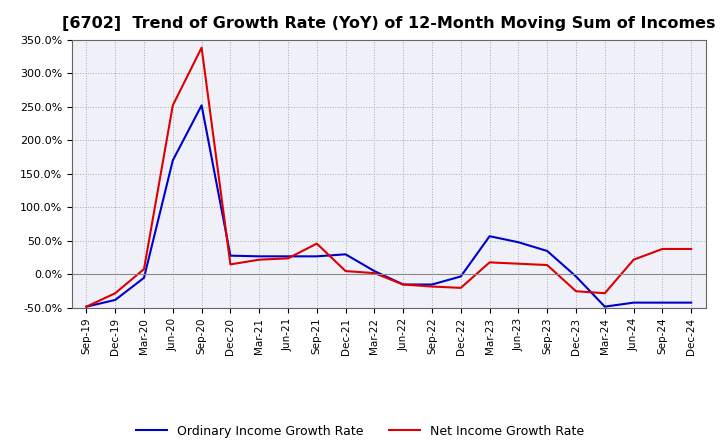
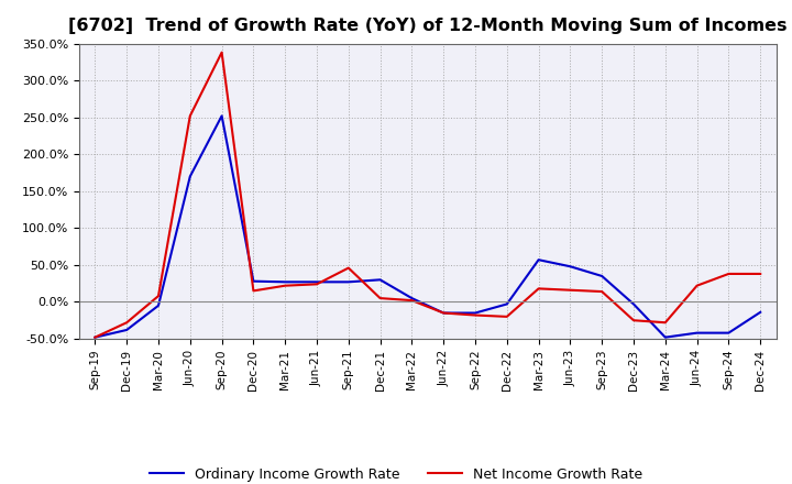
Ordinary Income Growth Rate/Dec-24: -42% -> -14%
